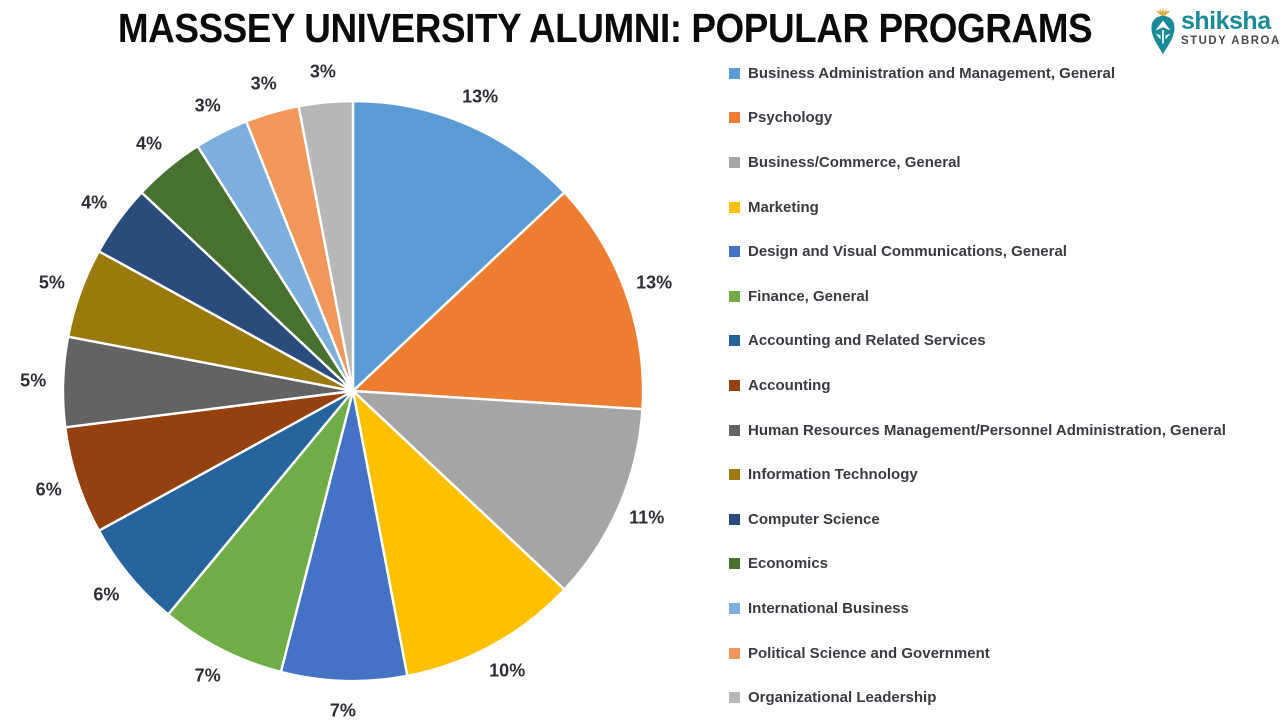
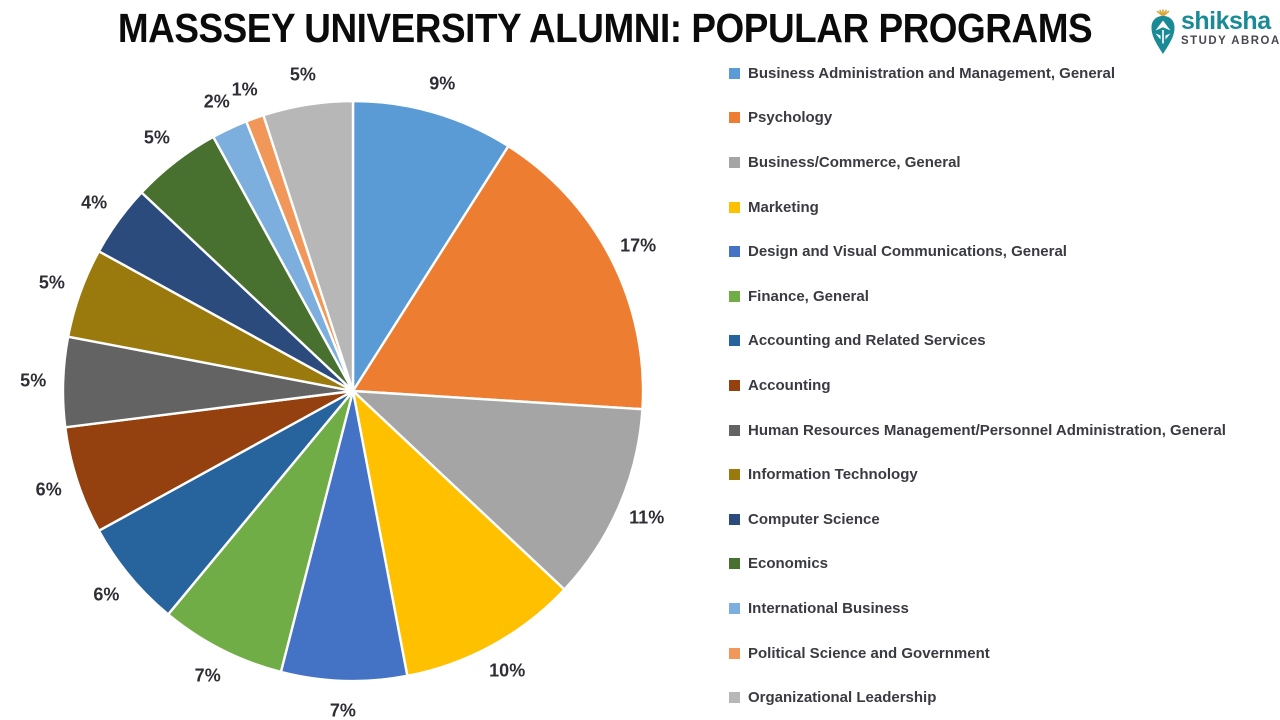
Business Administration and Management, General: 13% -> 9%
Psychology: 13% -> 17%
Economics: 4% -> 5%
International Business: 3% -> 2%
Political Science and Government: 3% -> 1%
Organizational Leadership: 3% -> 5%
